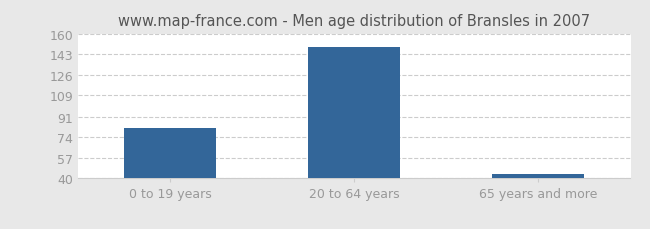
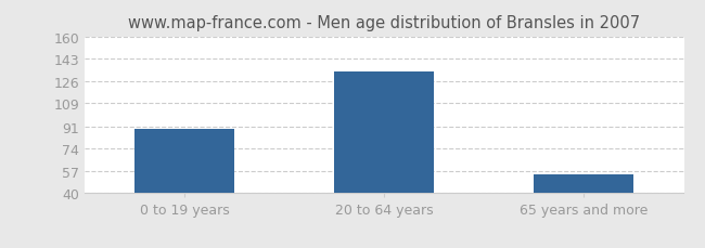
0 to 19 years: 82 -> 89
20 to 64 years: 149 -> 133
65 years and more: 44 -> 54
